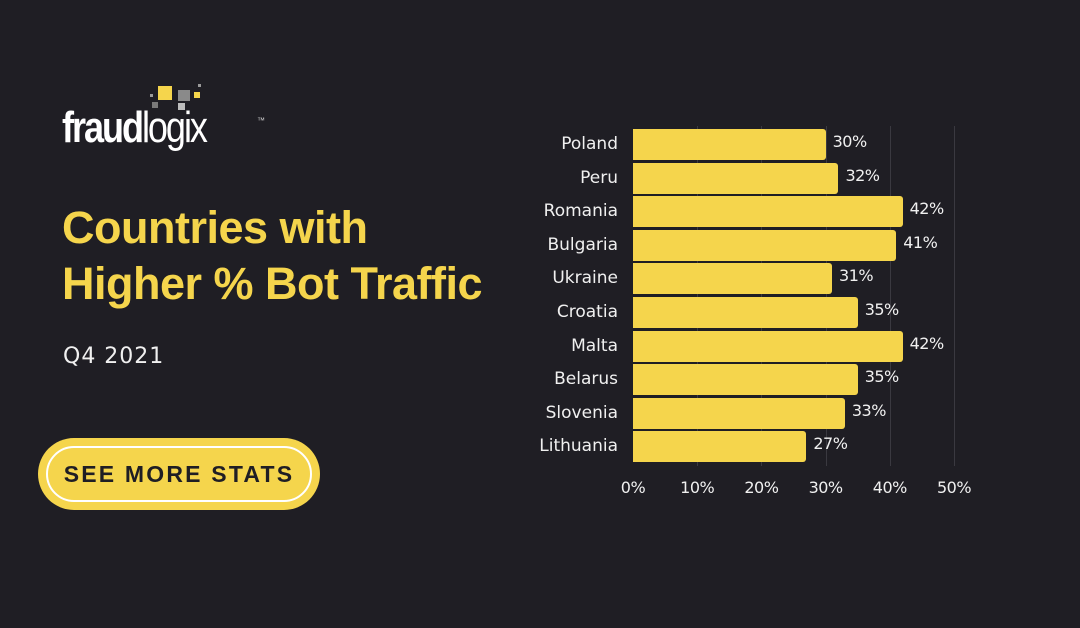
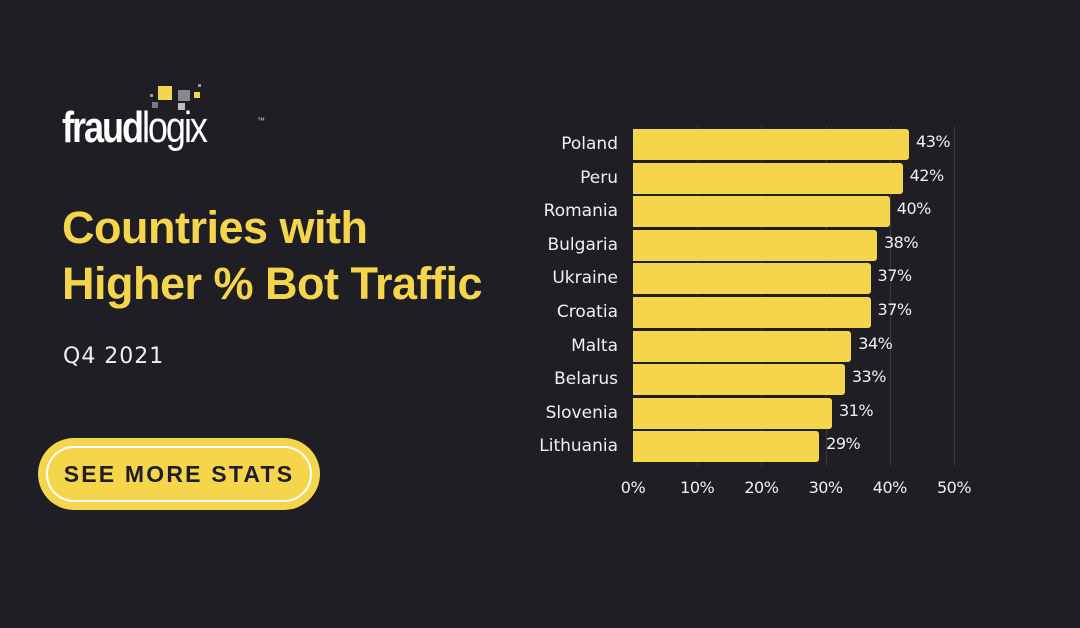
Poland: 30% -> 43%
Peru: 32% -> 42%
Romania: 42% -> 40%
Bulgaria: 41% -> 38%
Ukraine: 31% -> 37%
Croatia: 35% -> 37%
Malta: 42% -> 34%
Belarus: 35% -> 33%
Slovenia: 33% -> 31%
Lithuania: 27% -> 29%
